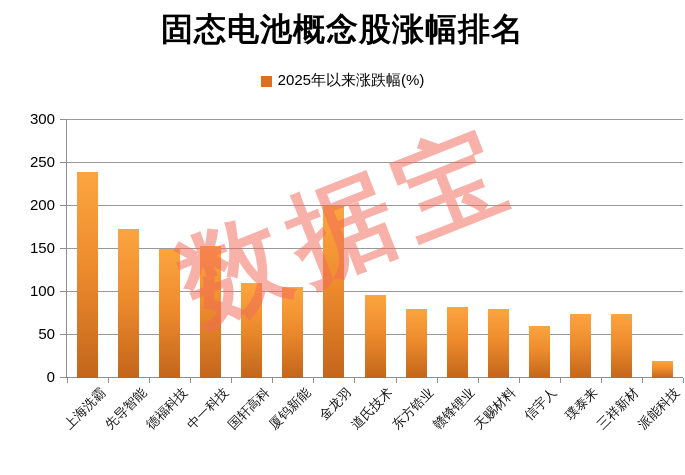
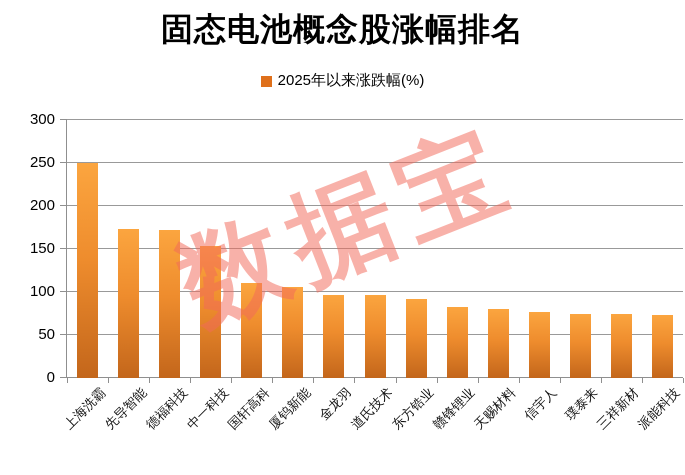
上海洗霸: 240 -> 250
德福科技: 150 -> 170
金龙羽: 200 -> 100
东方锆业: 80 -> 90
信宇人: 60 -> 80
派能科技: 20 -> 70
